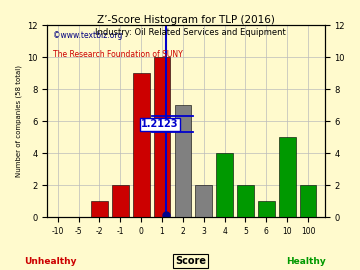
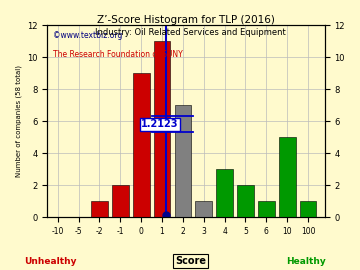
1: 10 -> 11
3: 2 -> 1
4: 4 -> 3
100: 2 -> 1
